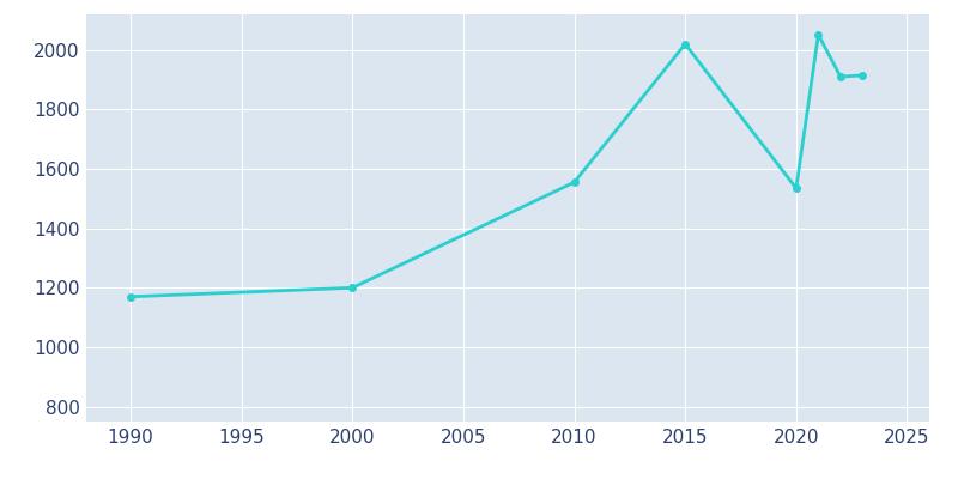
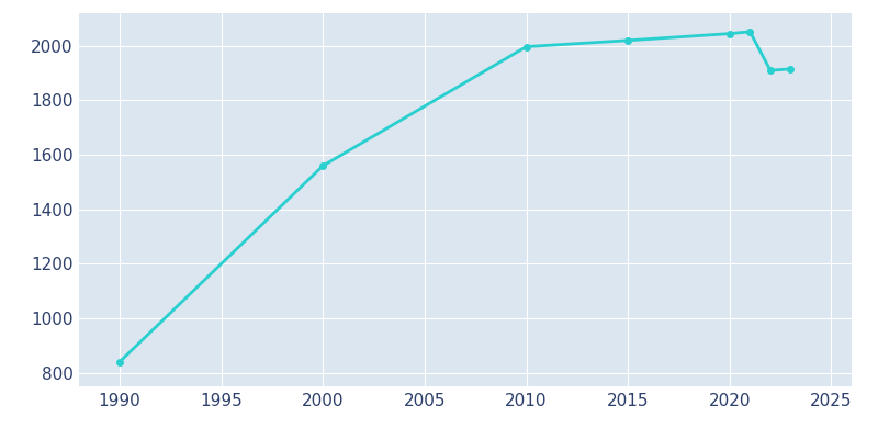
1990: 1170 -> 840
2000: 1200 -> 1560
2010: 1555 -> 1997
2020: 1535 -> 2045
